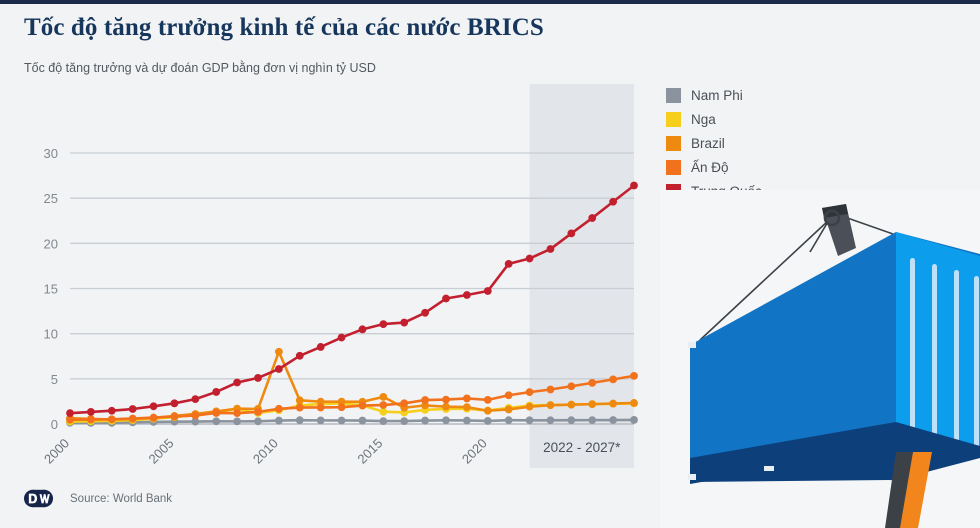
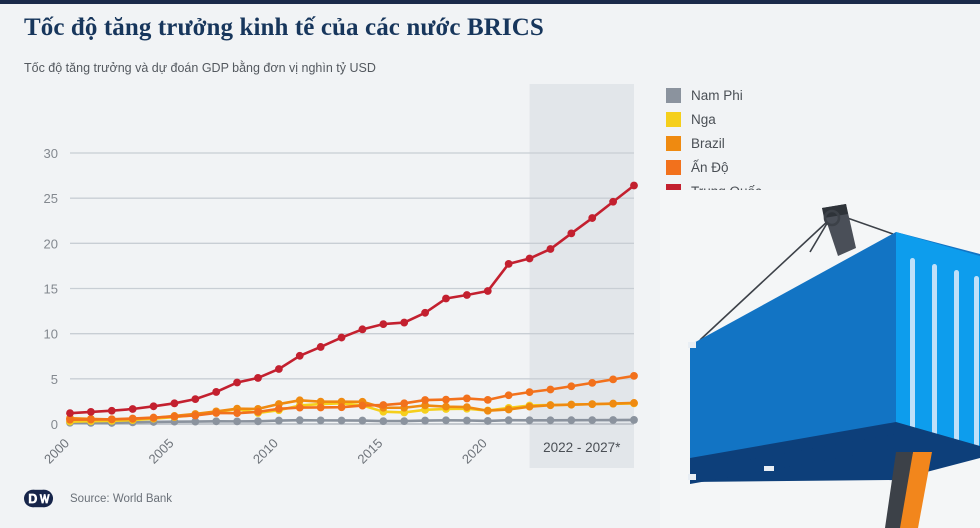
Brazil/2010: 8 -> 2
Brazil/2015: 3 -> 2
